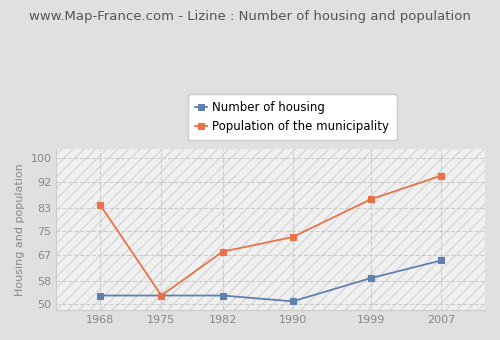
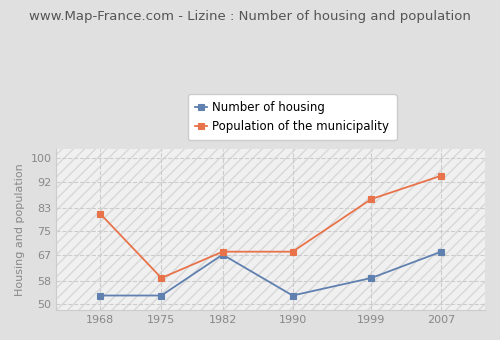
Population of the municipality/1968: 84 -> 81
Population of the municipality/1975: 53 -> 59
Number of housing/1982: 53 -> 67
Number of housing/1990: 51 -> 53
Population of the municipality/1990: 73 -> 68
Number of housing/2007: 65 -> 68
